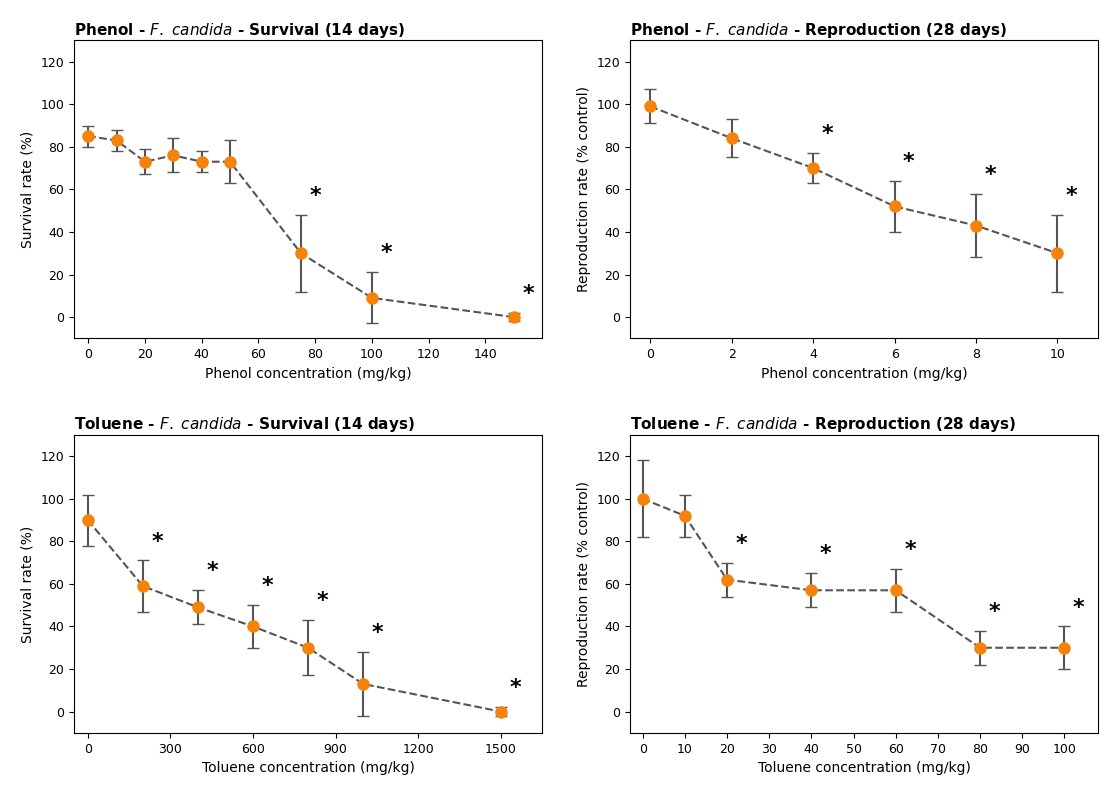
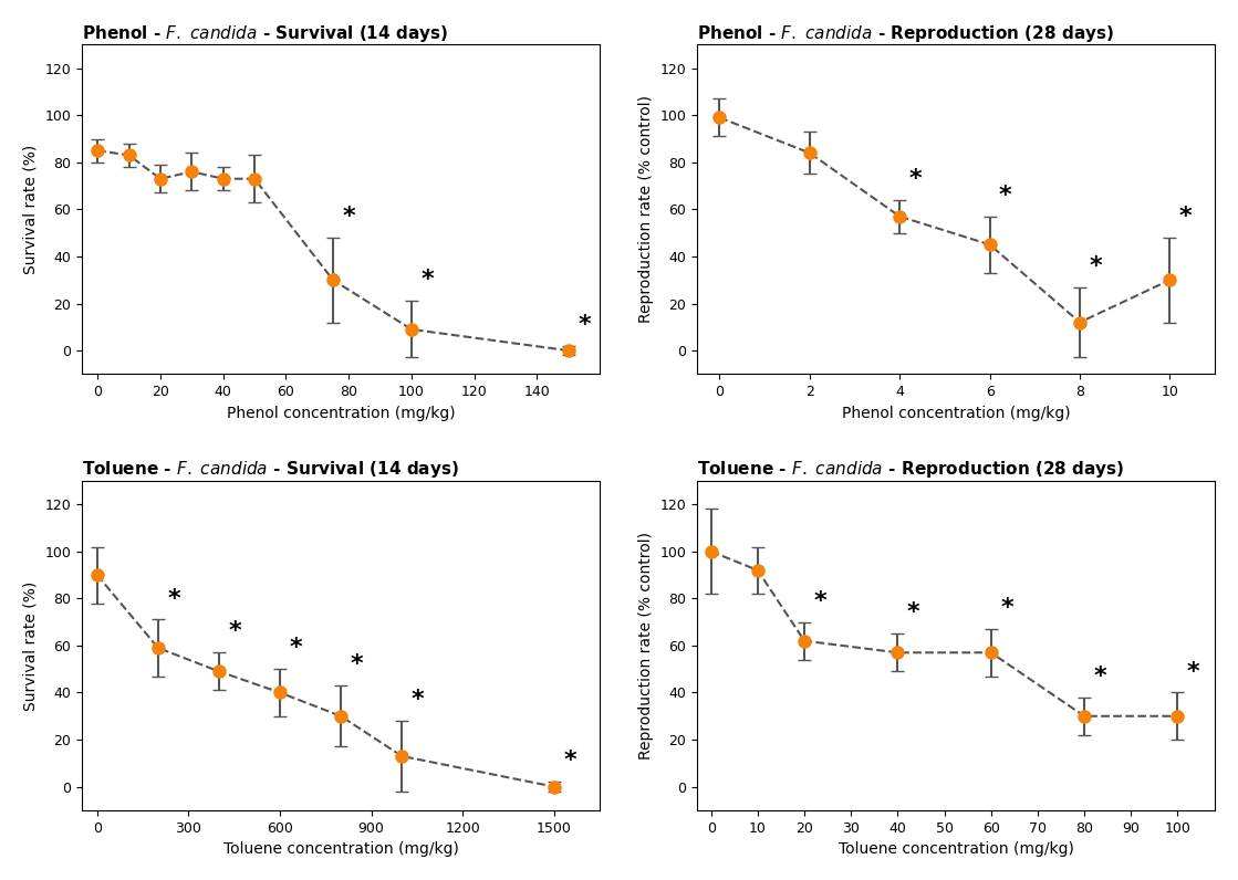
4: 70 -> 57
6: 52 -> 45
8: 43 -> 12
